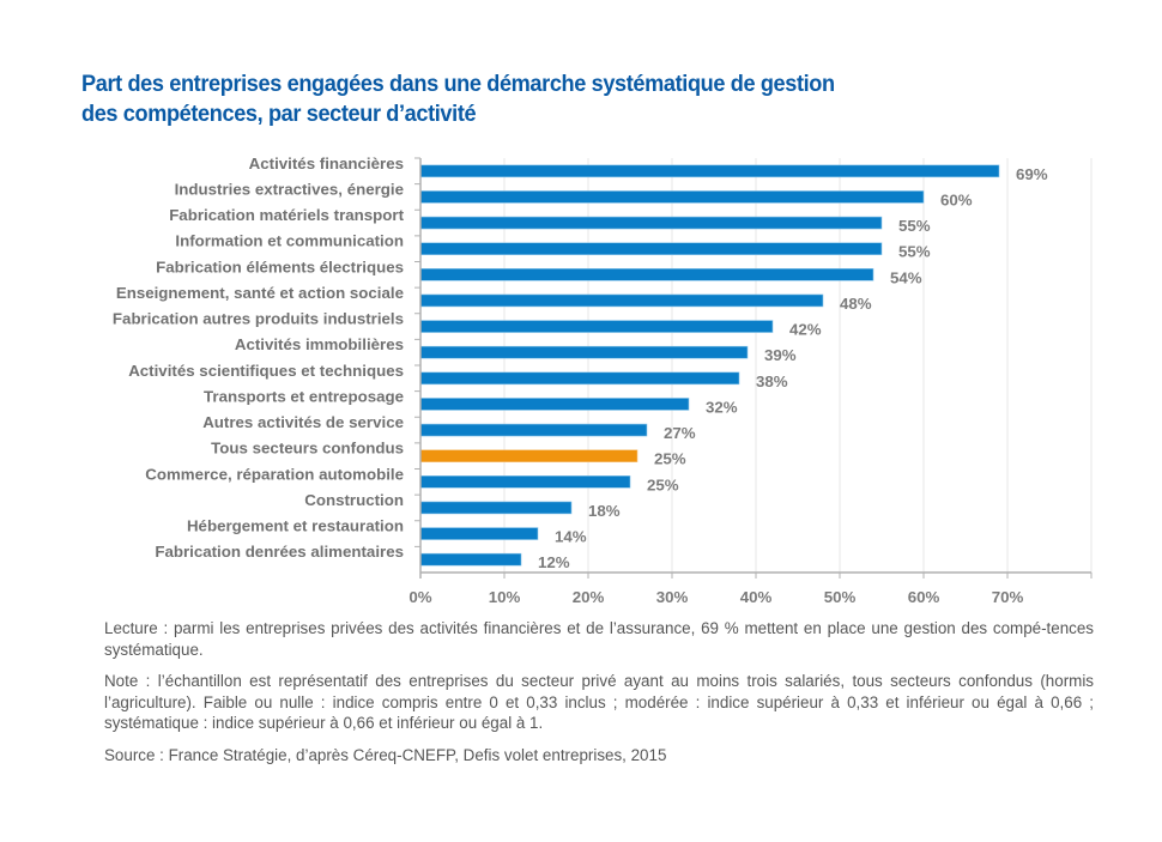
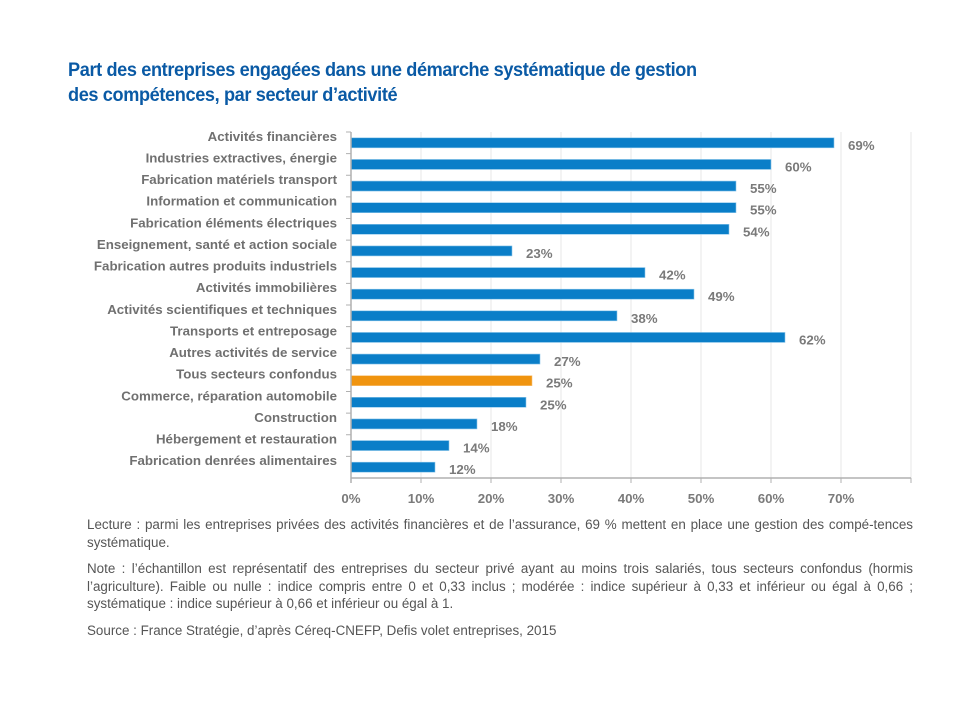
Enseignement, santé et action sociale: 48% -> 23%
Activités immobilières: 39% -> 49%
Transports et entreposage: 32% -> 62%
